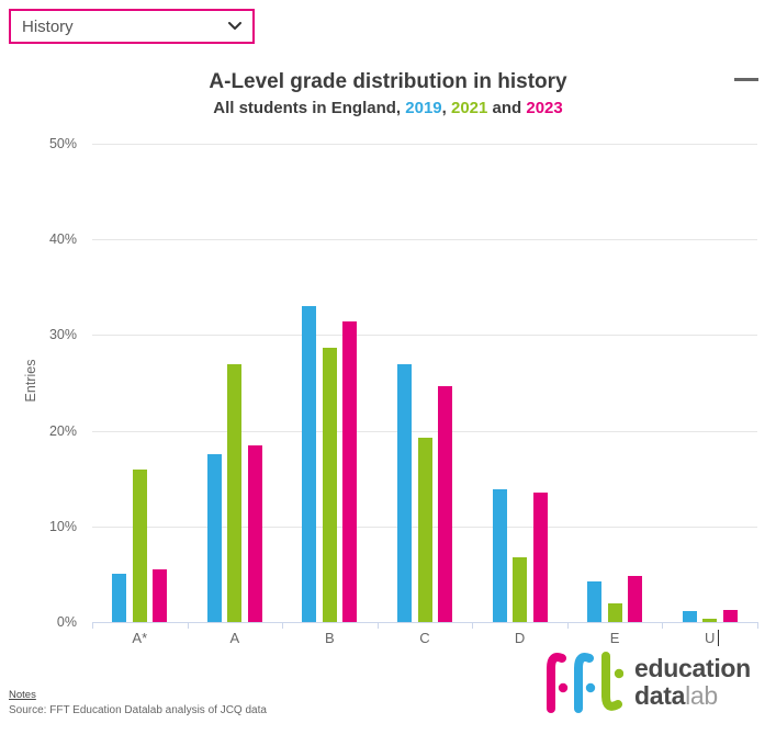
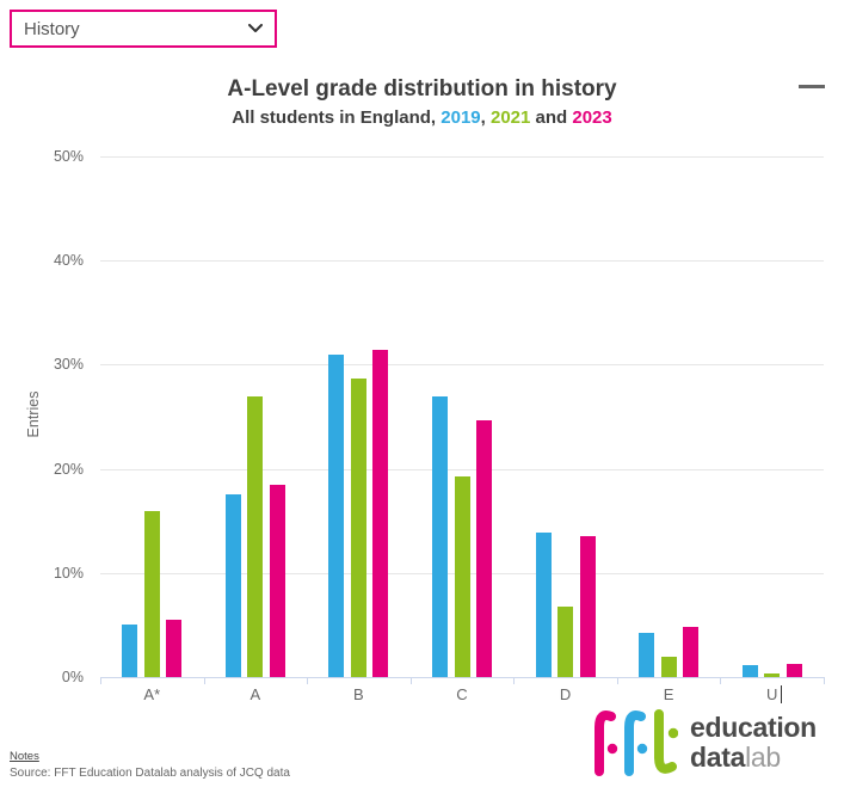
2019/B: 33% -> 31%
